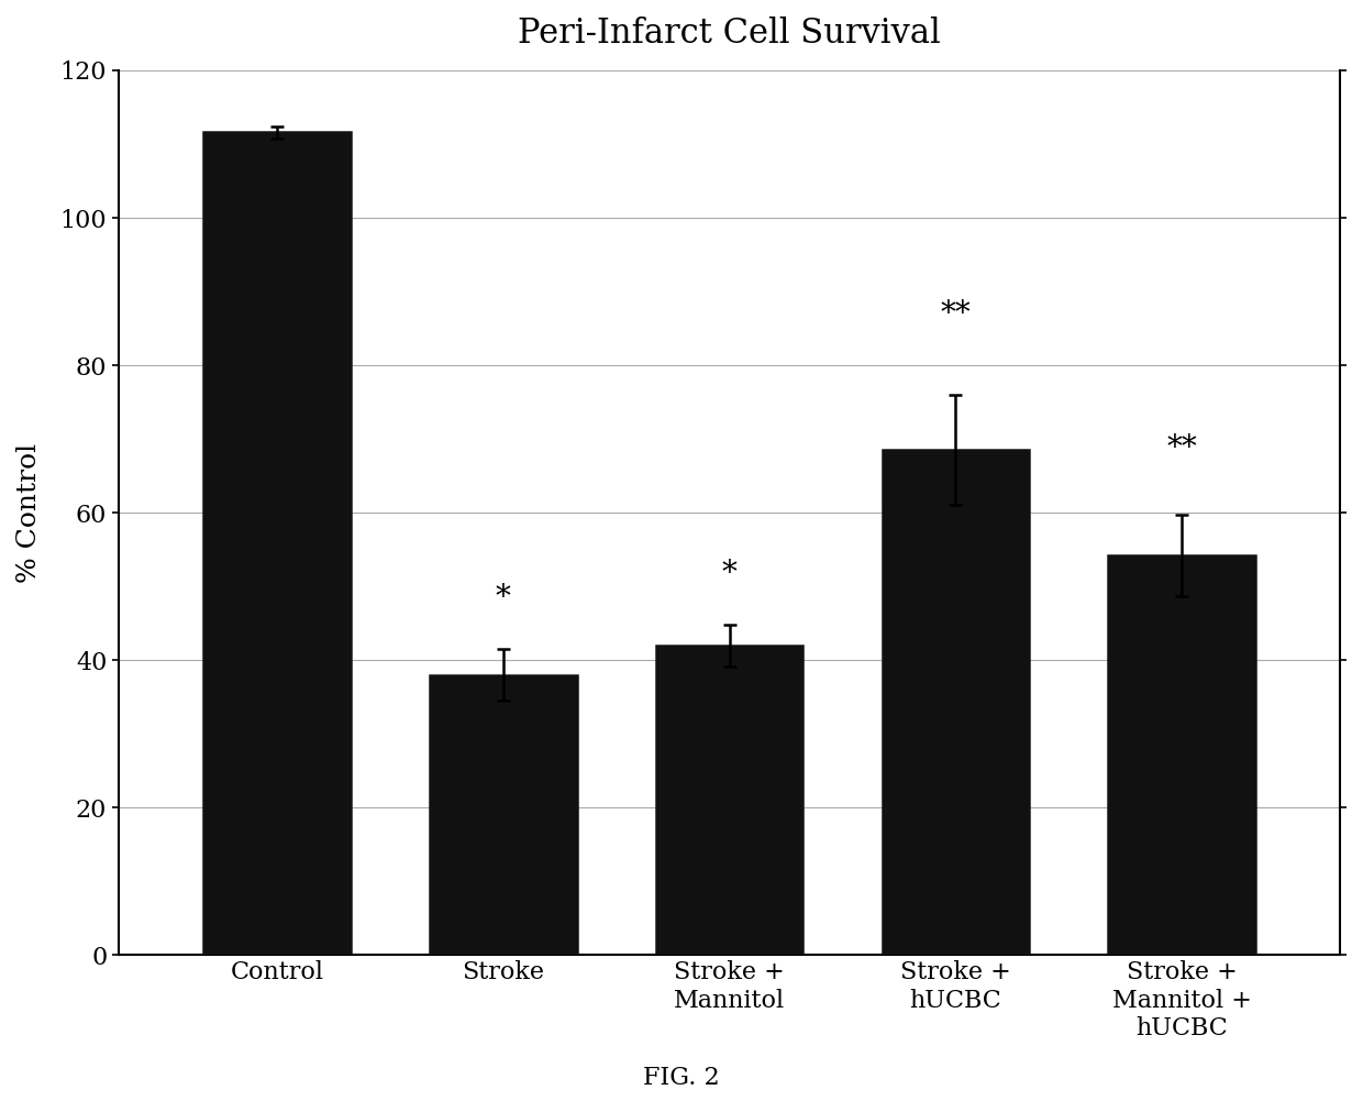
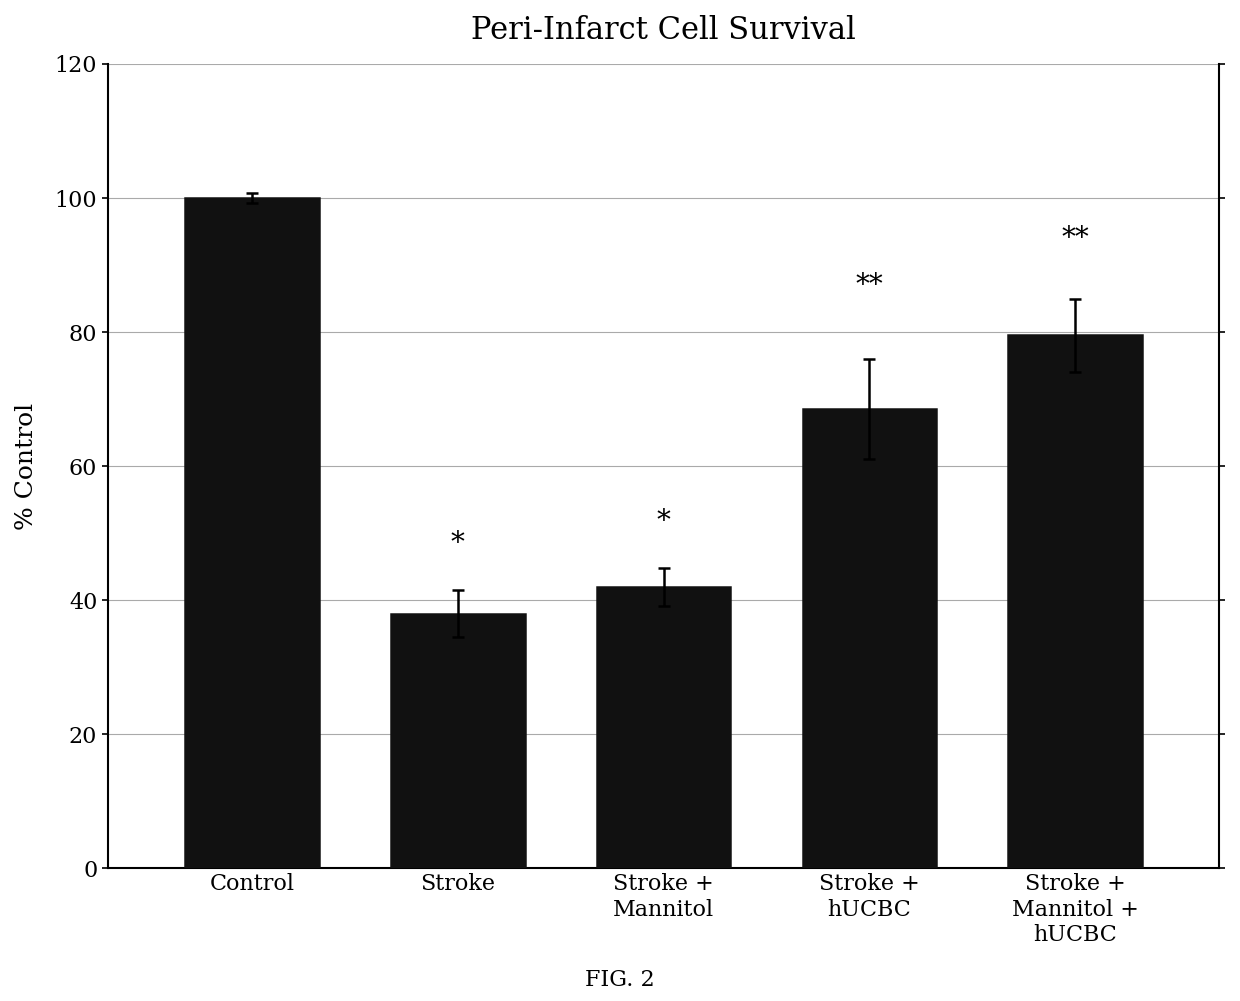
Control: 111.6 -> 100.0
Stroke + Mannitol + hUCBC: 54.2 -> 79.5
